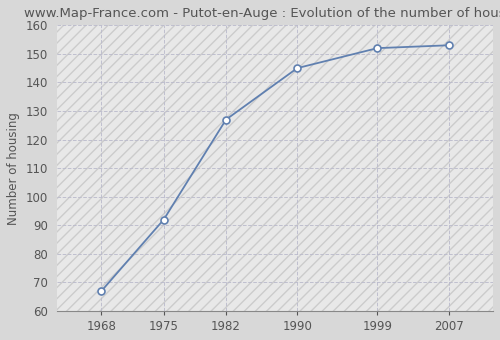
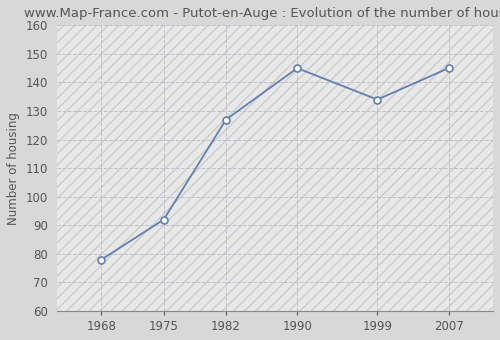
1968: 67 -> 78
1999: 152 -> 134
2007: 153 -> 145
